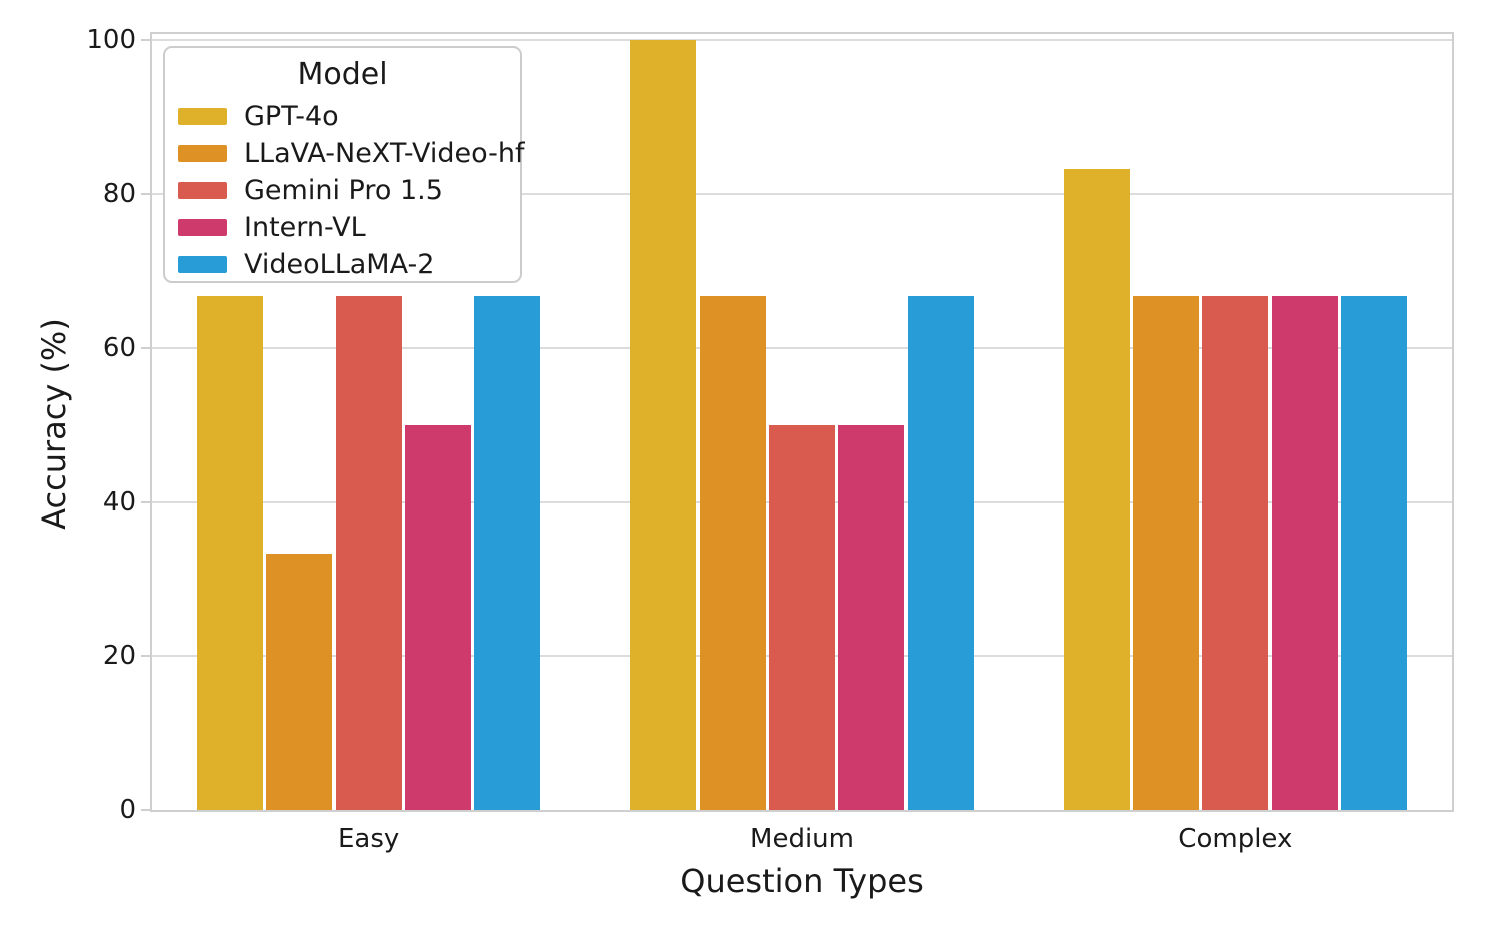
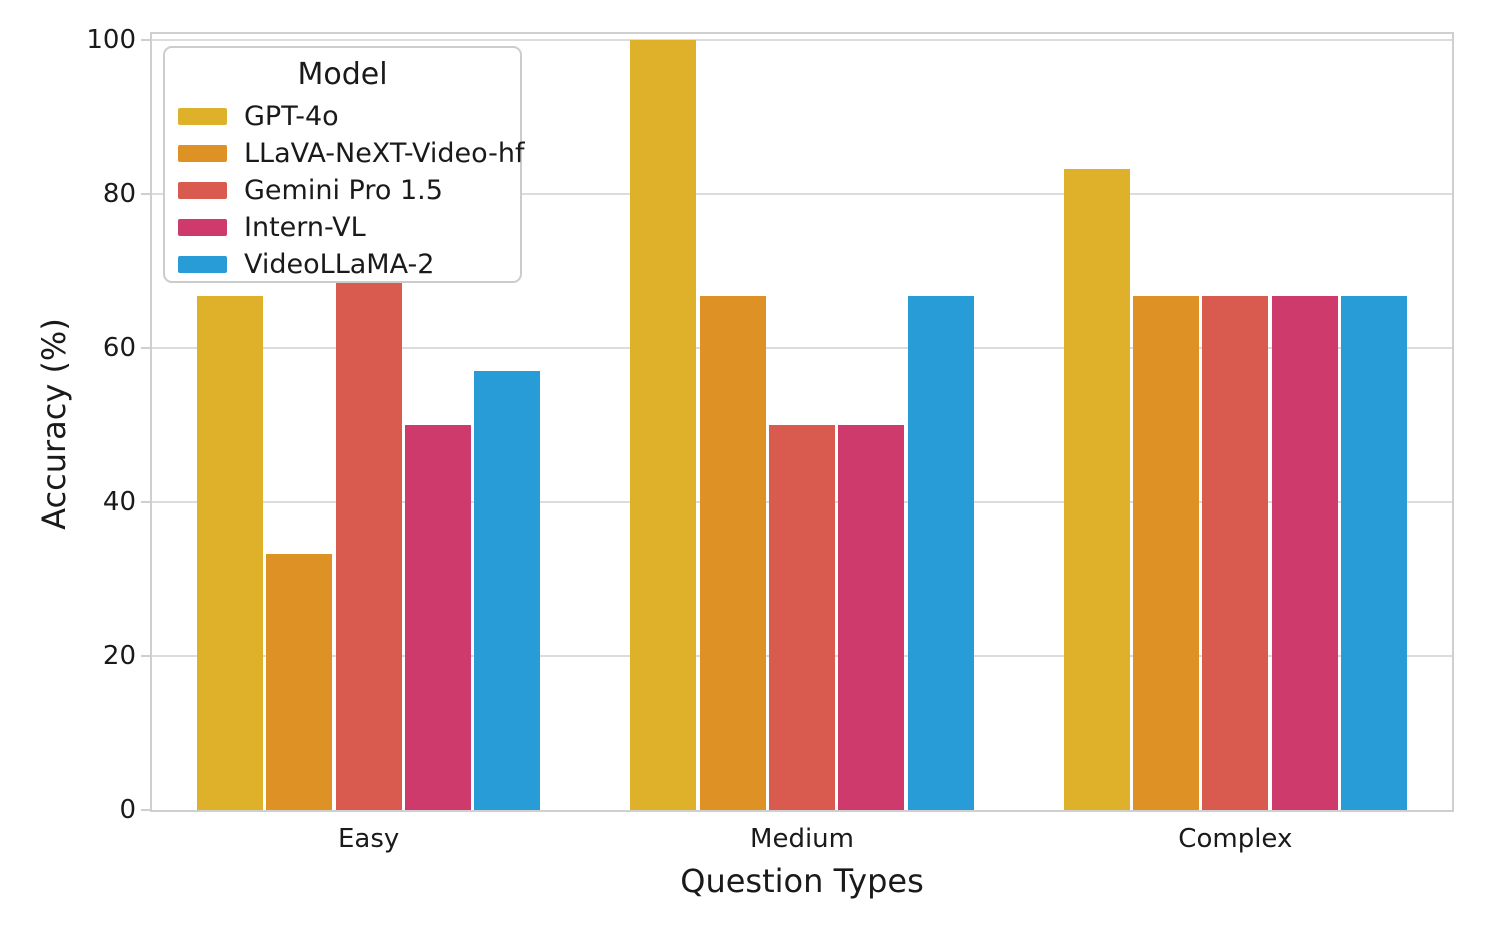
Gemini Pro 1.5/Easy: 67 -> 93
VideoLLaMA-2/Easy: 67 -> 57
